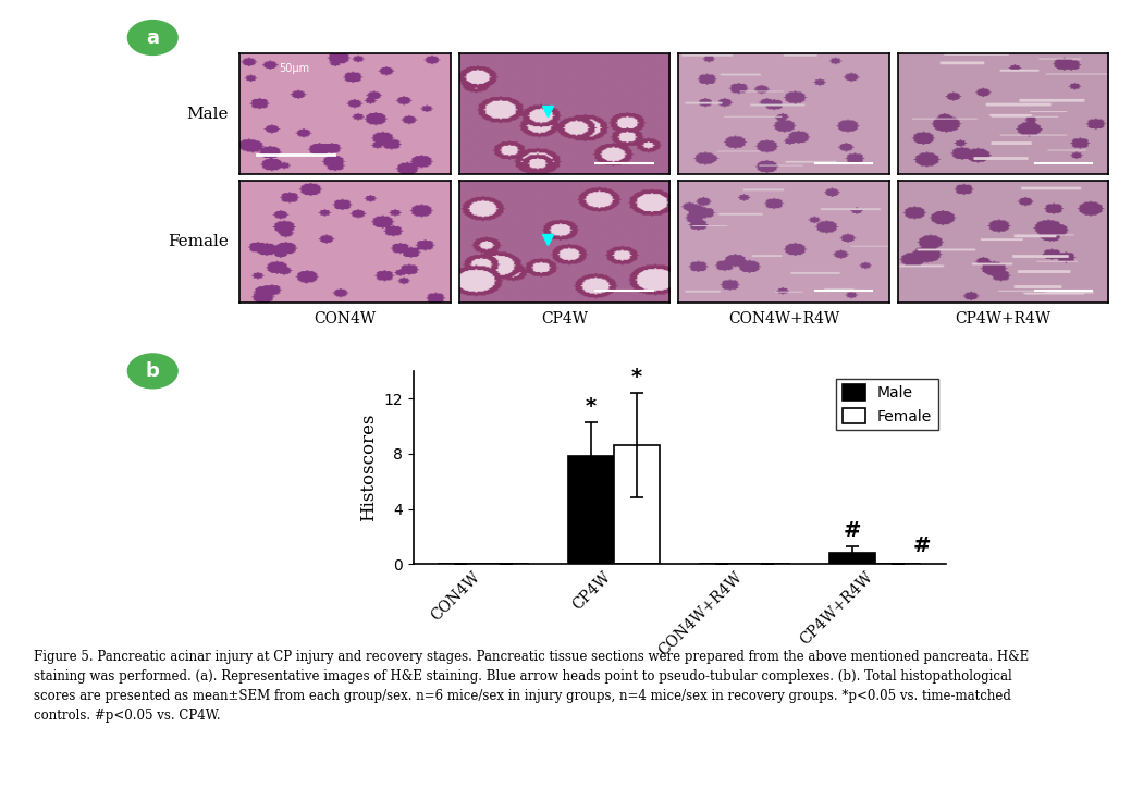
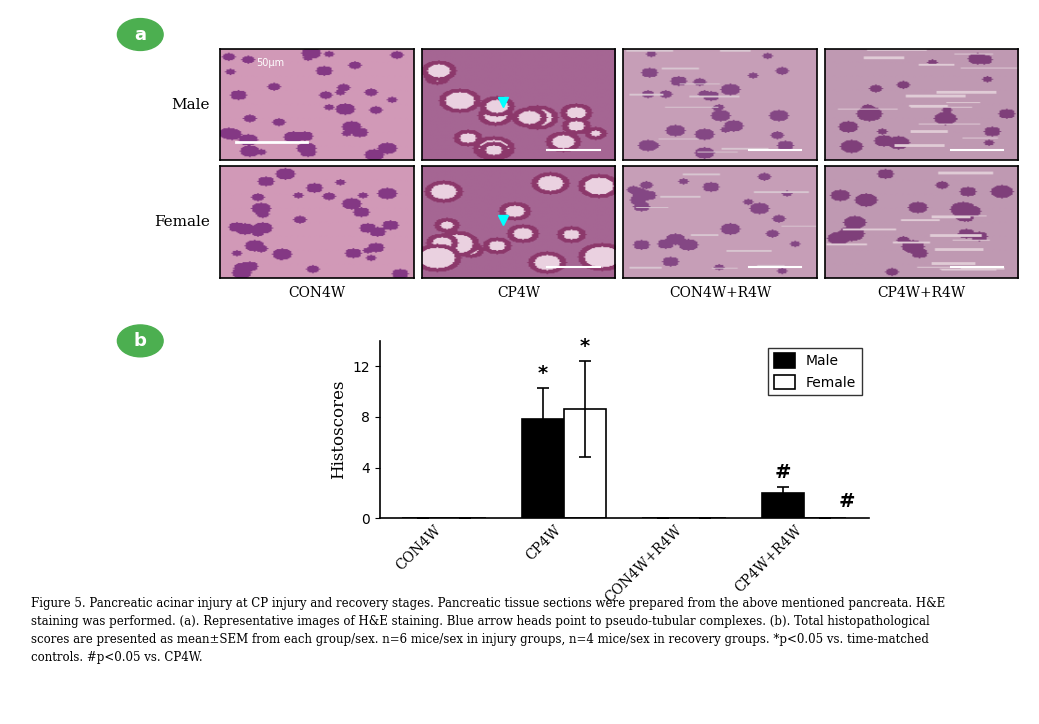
Male/CP4W+R4W: 0.8 -> 2.0
